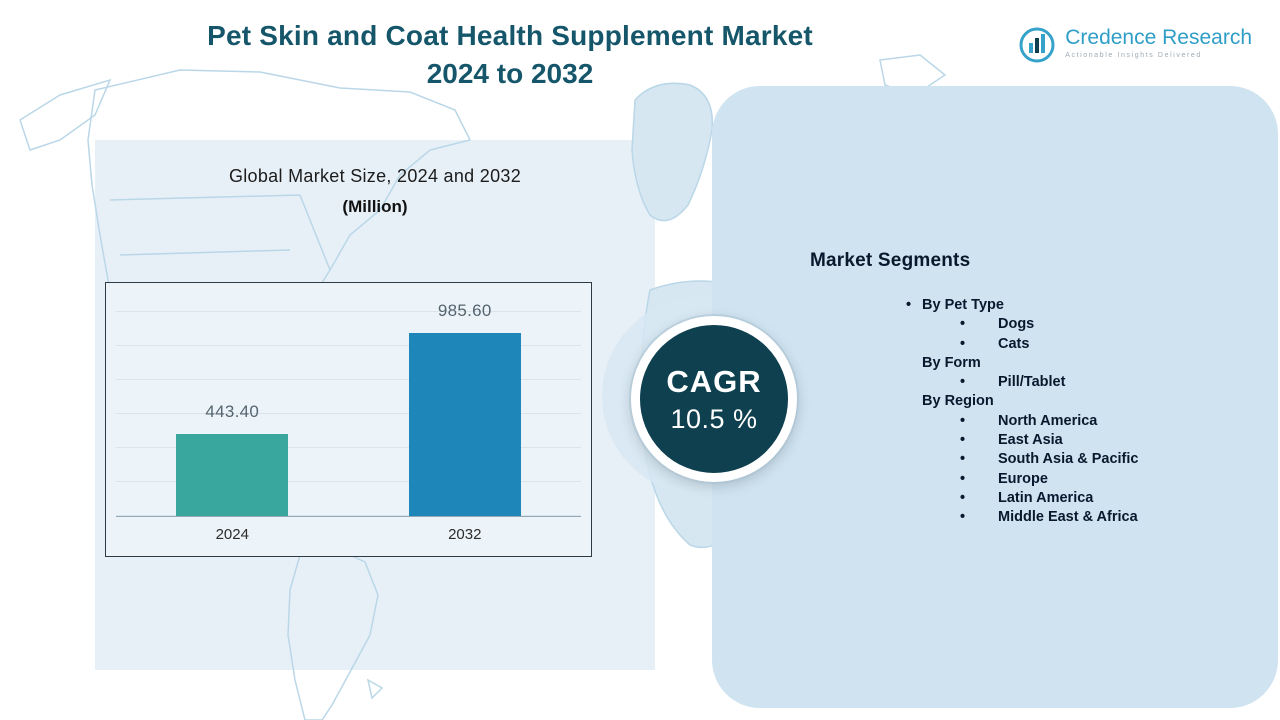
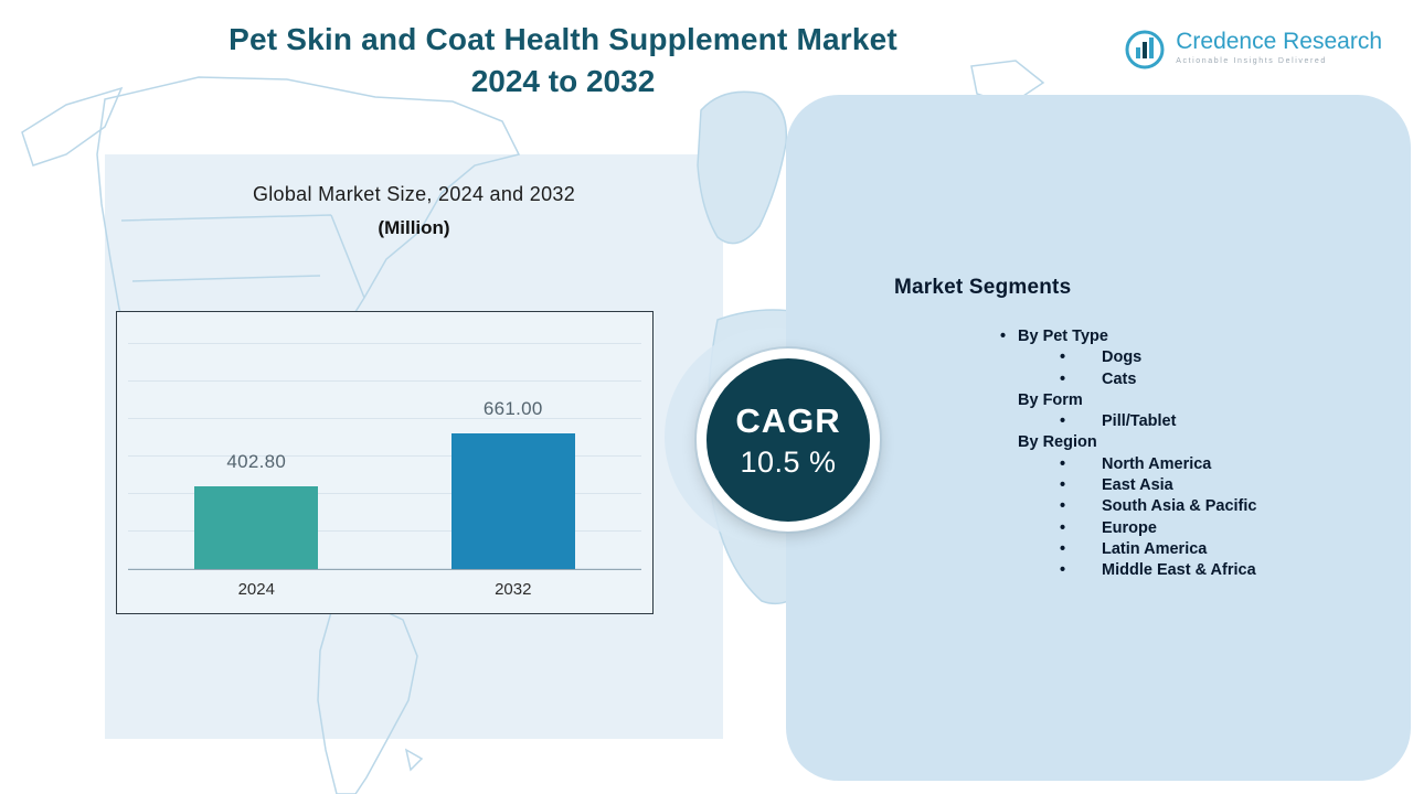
2024: 443.40 -> 402.80
2032: 985.60 -> 661.00
